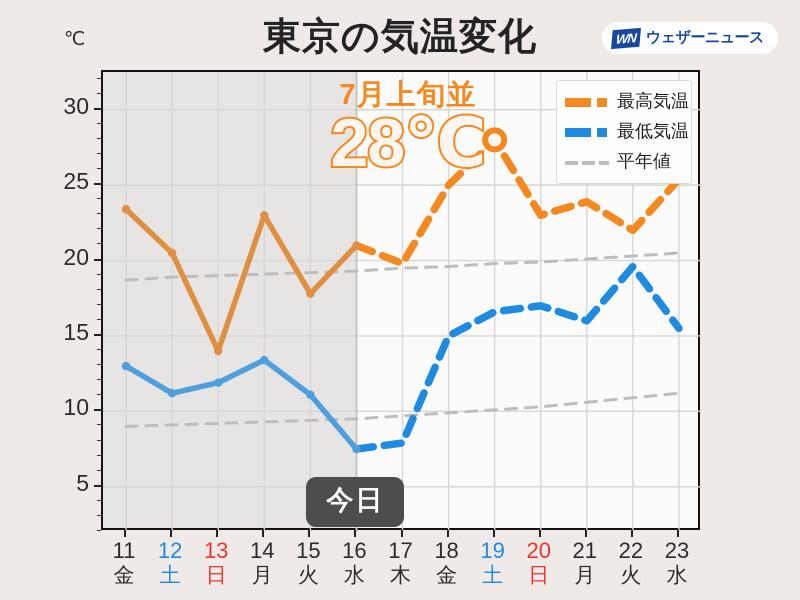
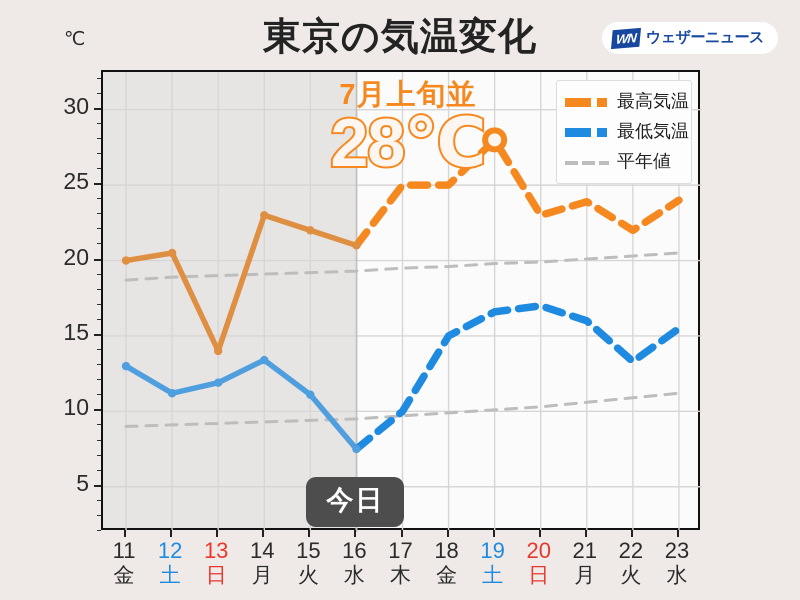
最高気温/11: 23.4 -> 20.0
最高気温/15: 17.8 -> 22.0
最高気温/17: 19.8 -> 25.0
最低気温/17: 7.9 -> 10.0
最低気温/22: 19.6 -> 13.3
最高気温/23: 25.4 -> 24.0
